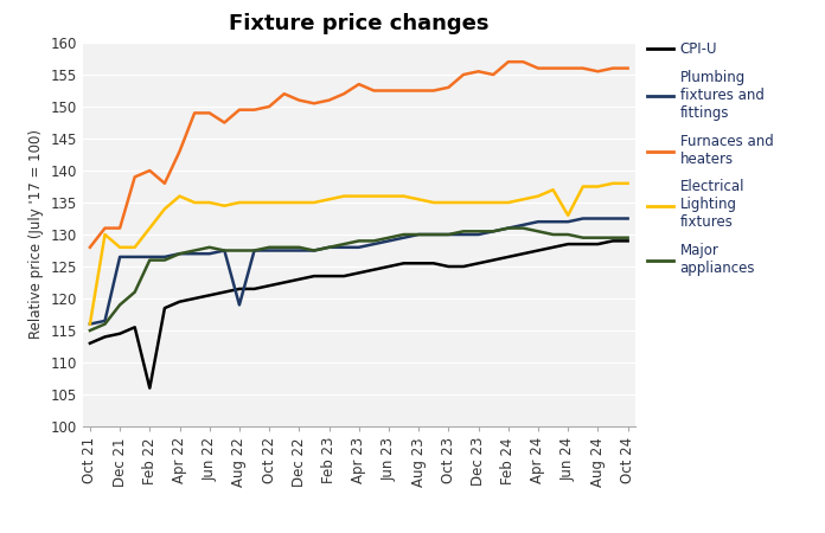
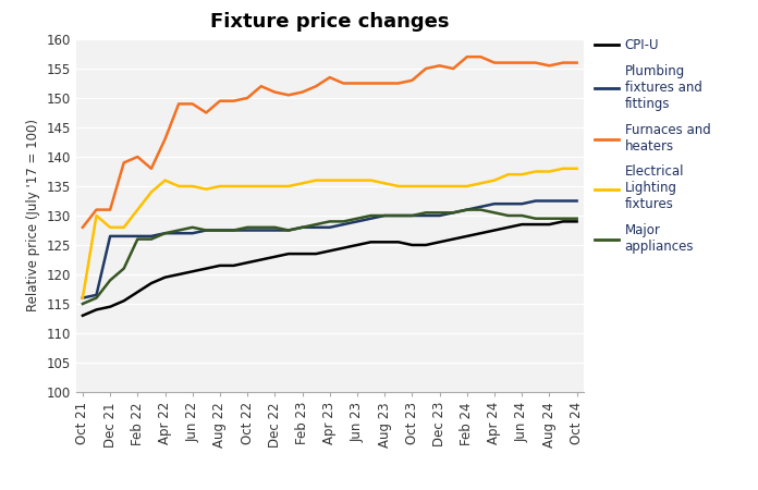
CPI-U/Feb 22: 106.0 -> 117.0
Plumbing fixtures and fittings/Aug 22: 119.0 -> 127.5
Electrical Lighting fixtures/Jun 24: 133.0 -> 137.0
